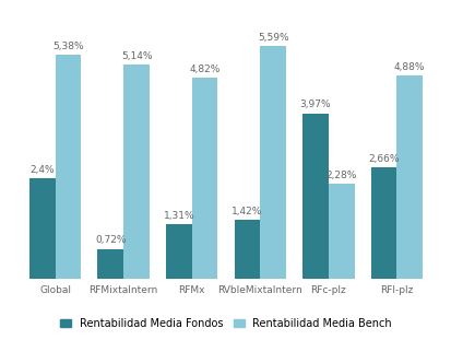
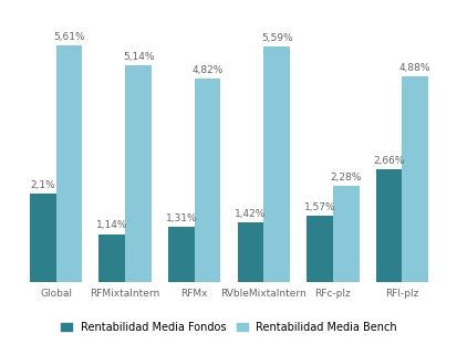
Rentabilidad Media Fondos/Global: 2,4% -> 2,1%
Rentabilidad Media Bench/Global: 5,38% -> 5,61%
Rentabilidad Media Fondos/RFMixtaIntern: 0,72% -> 1,14%
Rentabilidad Media Fondos/RFc-plz: 3,97% -> 1,57%
